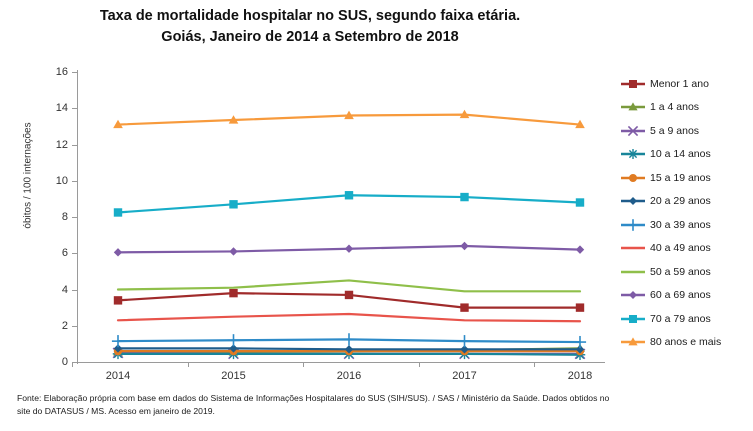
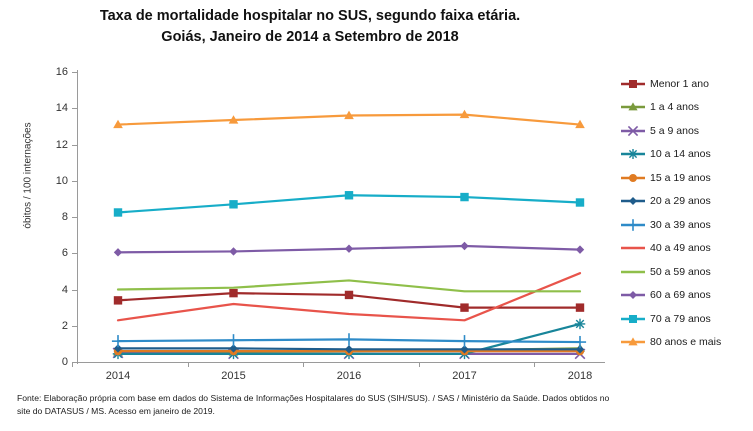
40 a 49 anos/2015: 2.5 -> 3.2
10 a 14 anos/2018: 0.4 -> 2.1
40 a 49 anos/2018: 2.2 -> 4.9
